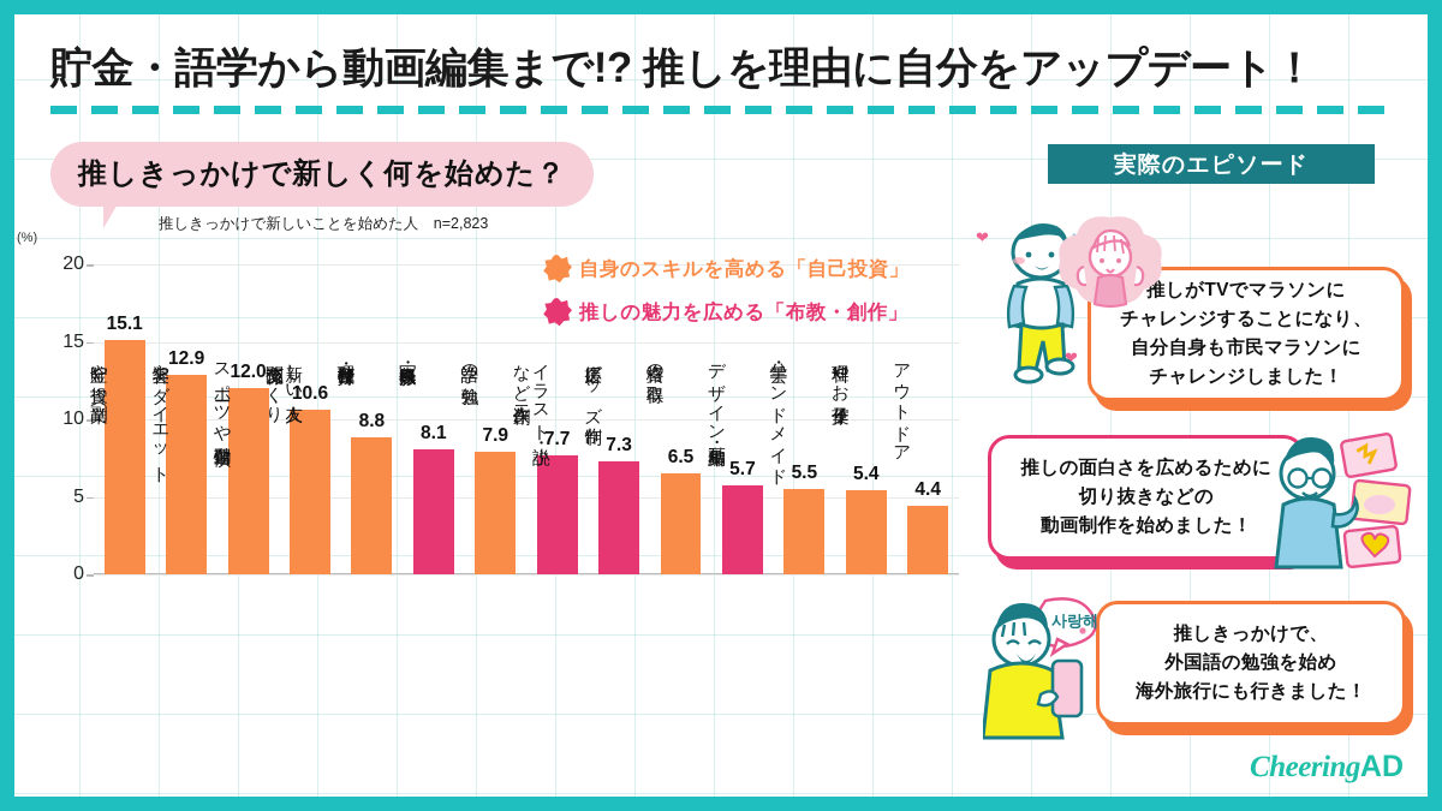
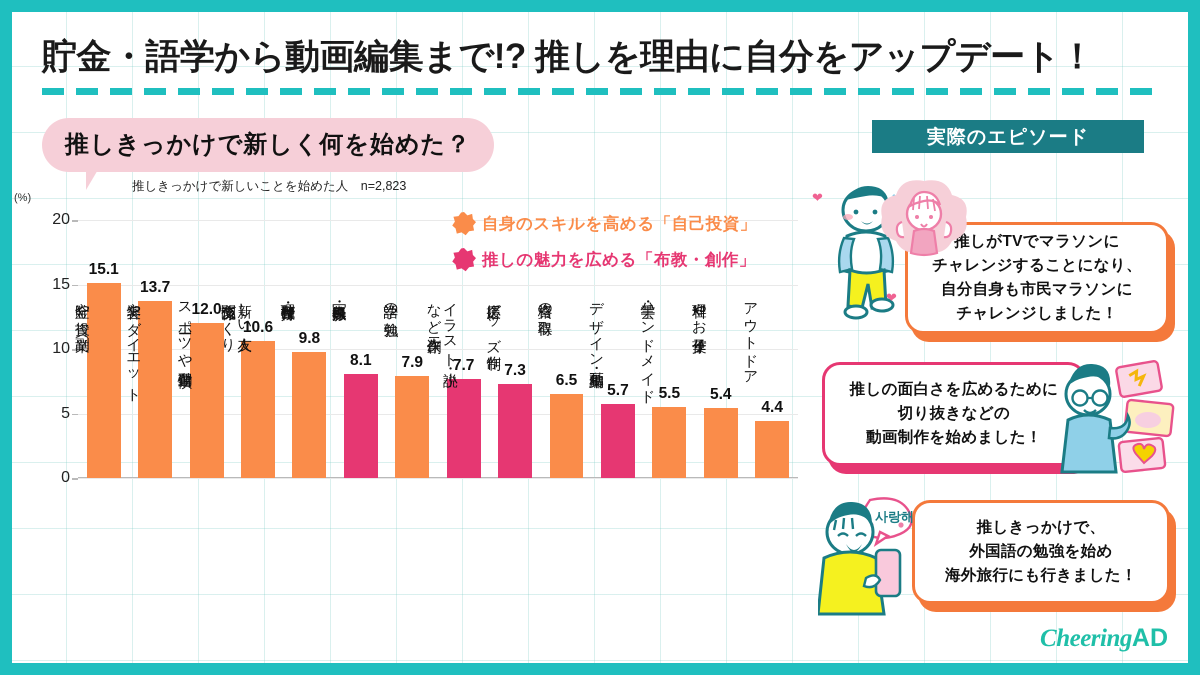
美容やダイエット: 12.9 -> 13.7
整理整頓・片付け: 8.8 -> 9.8
